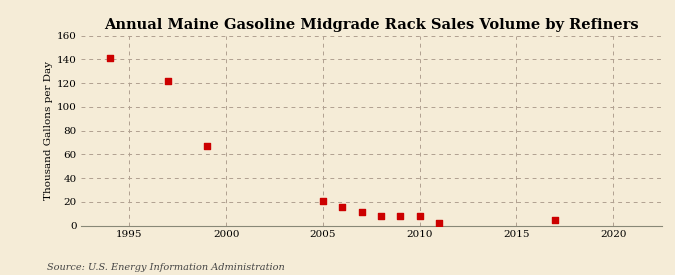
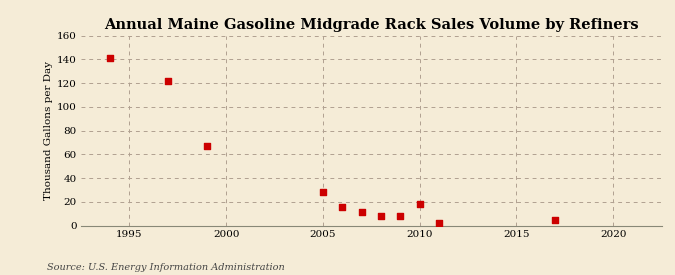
2005: 21 -> 28
2010: 8 -> 18
